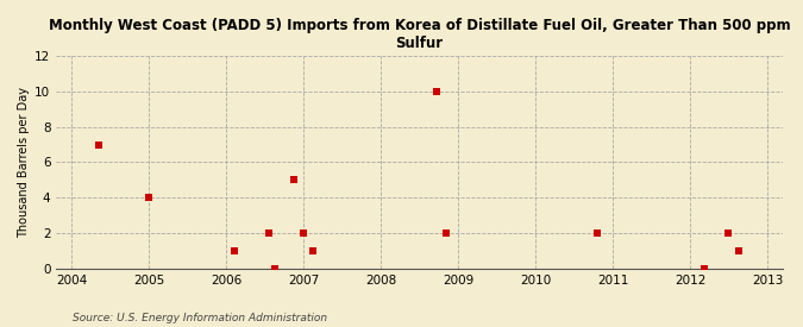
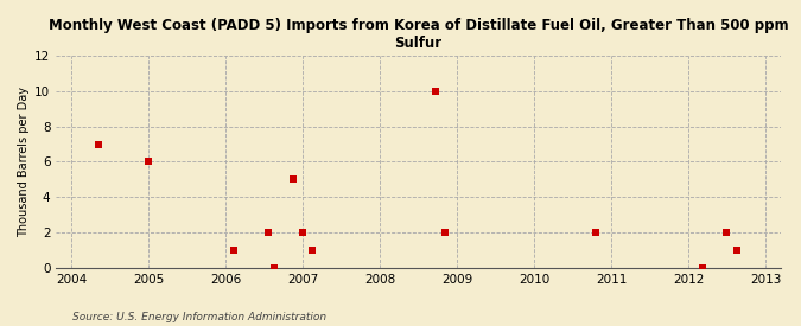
2005: 4 -> 6
